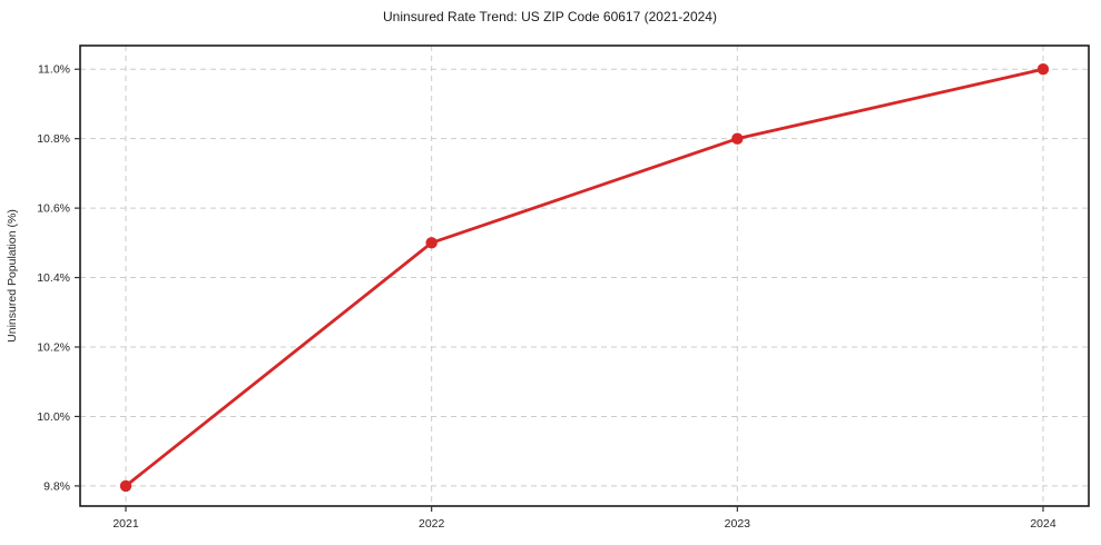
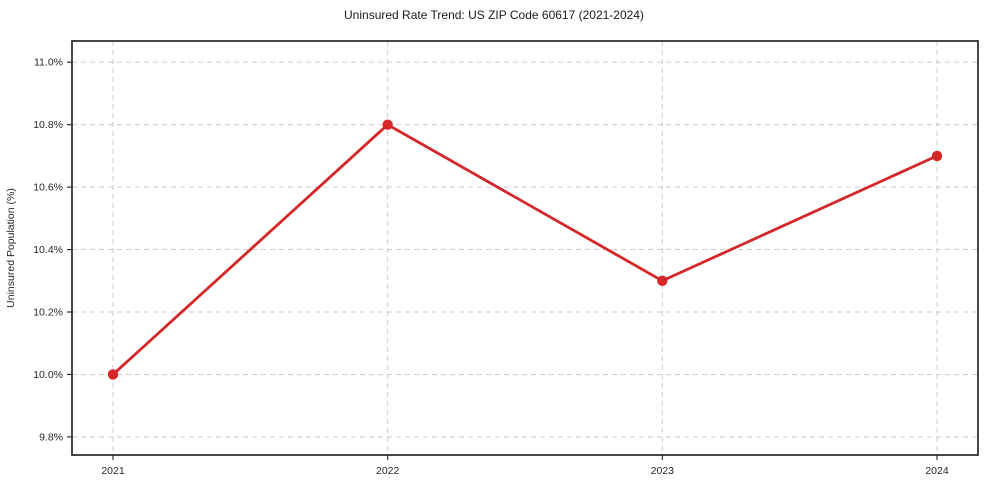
2021: 9.8% -> 10.0%
2022: 10.5% -> 10.8%
2023: 10.8% -> 10.3%
2024: 11.0% -> 10.7%
